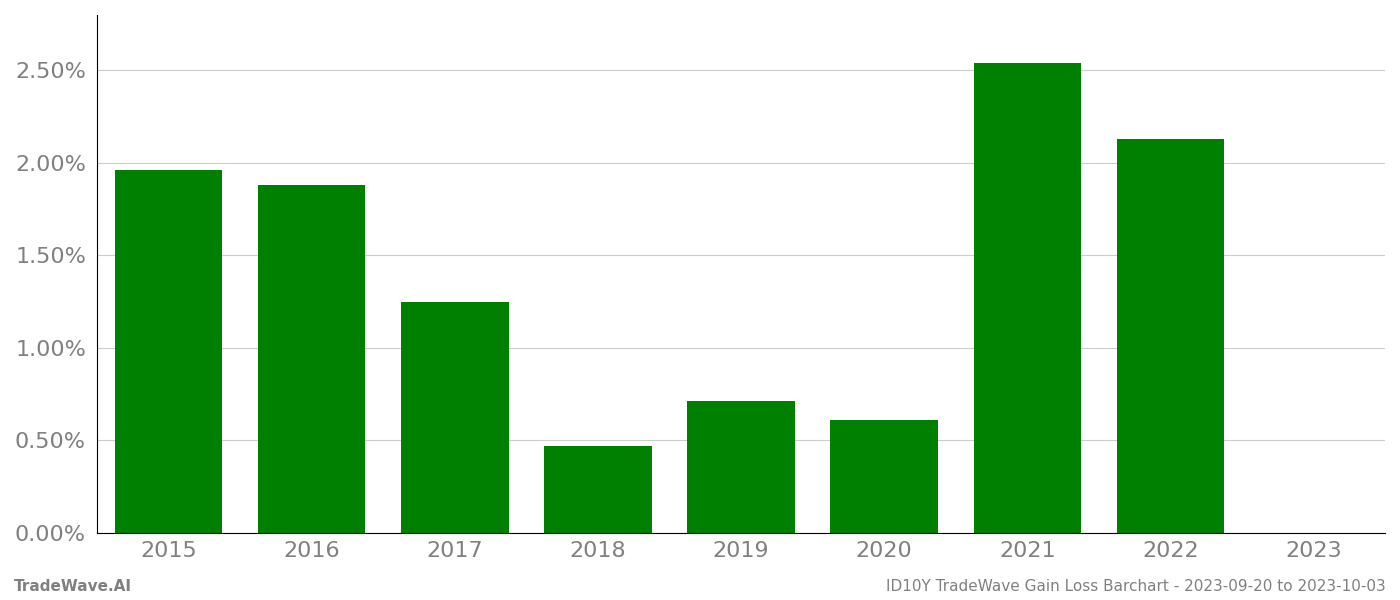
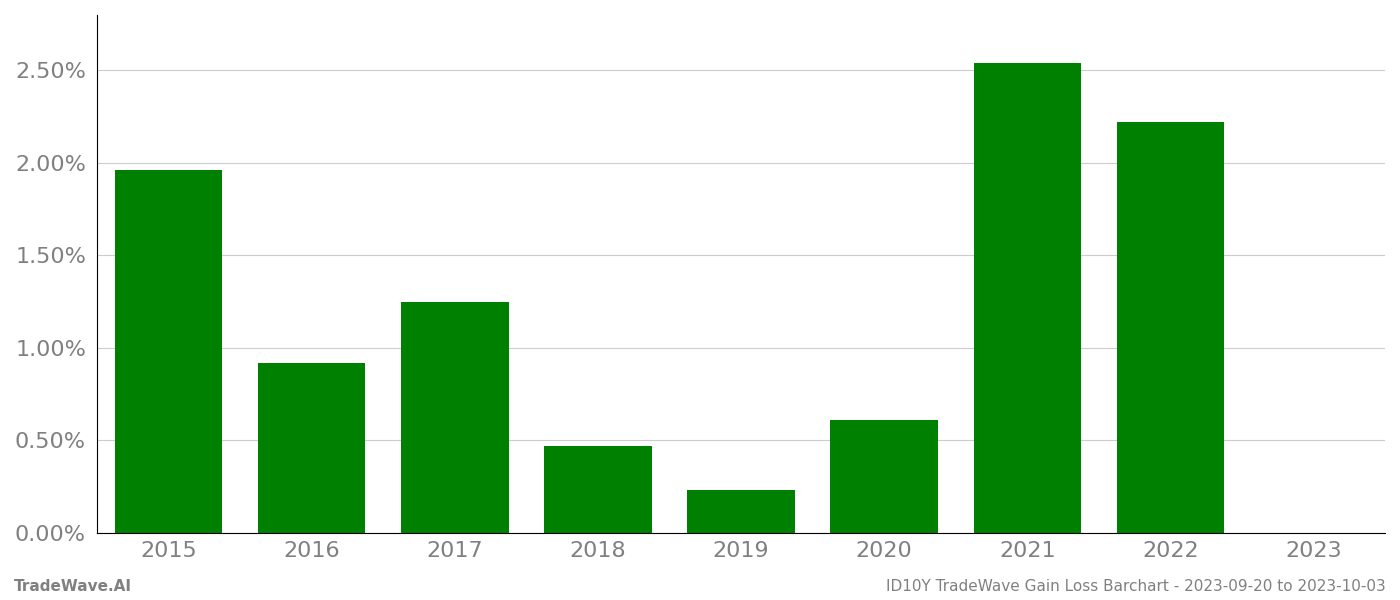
2016: 1.88% -> 0.92%
2019: 0.71% -> 0.23%
2022: 2.13% -> 2.22%
